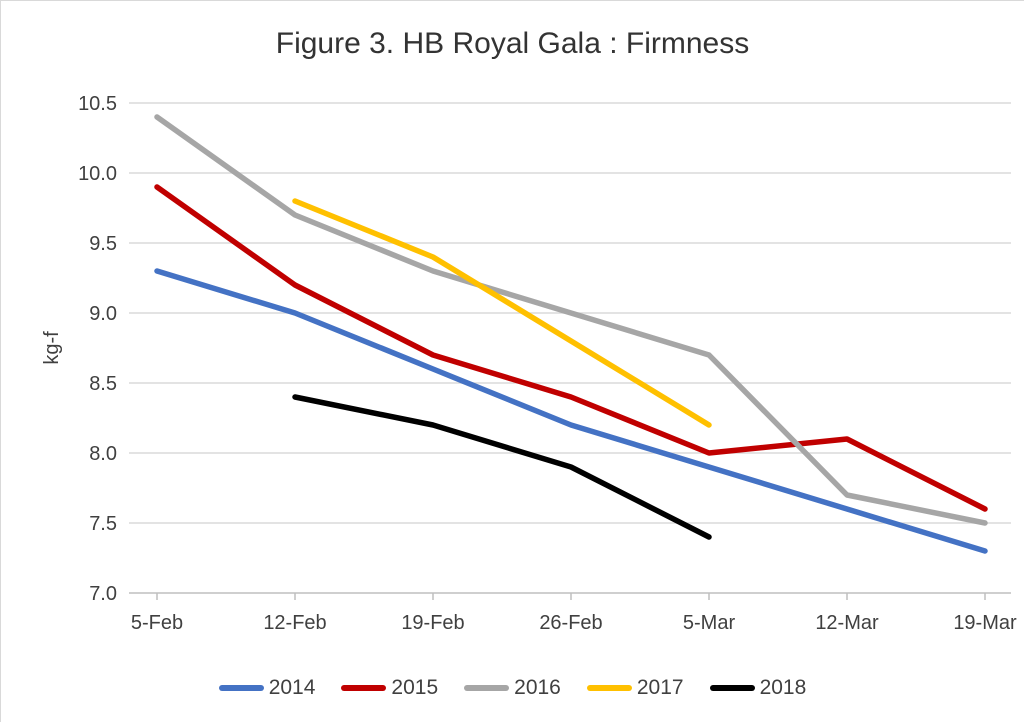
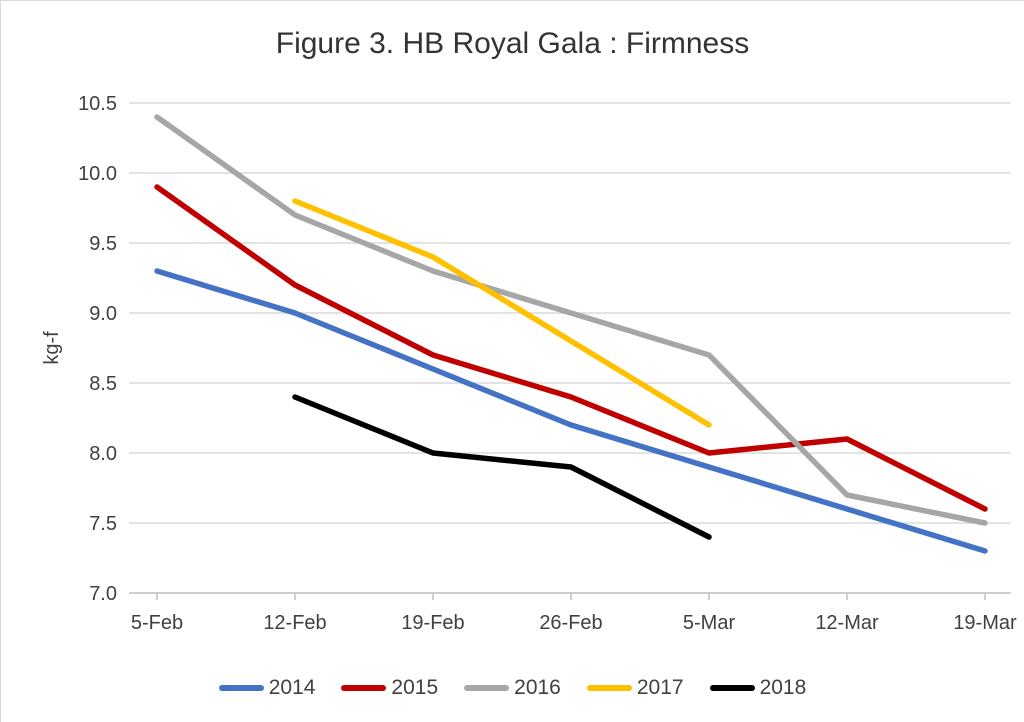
2018/19-Feb: 8.2 -> 8.0
